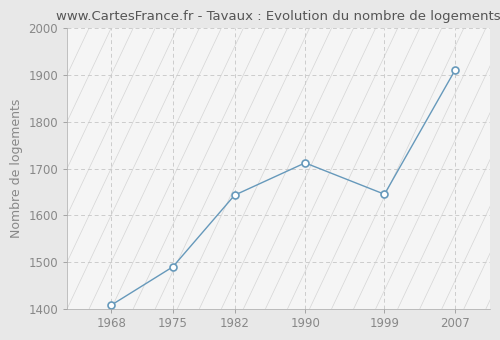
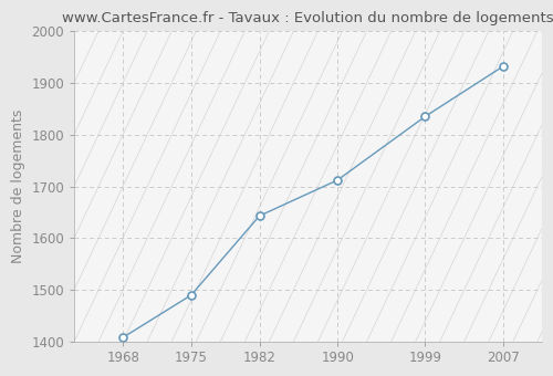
1999: 1645 -> 1835
2007: 1910 -> 1932
